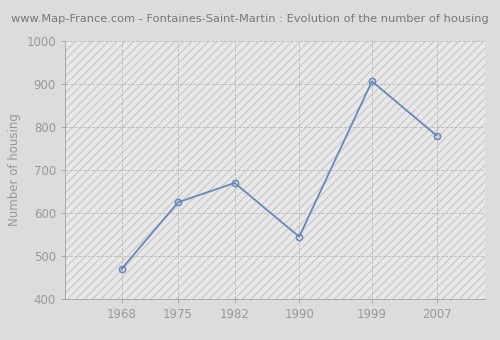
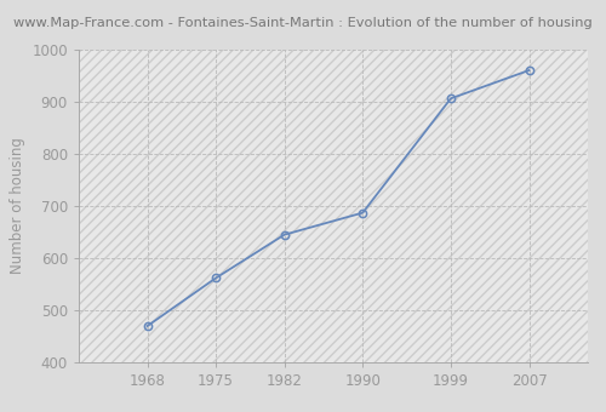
1975: 625 -> 562
1982: 670 -> 645
1990: 545 -> 687
2007: 780 -> 960
